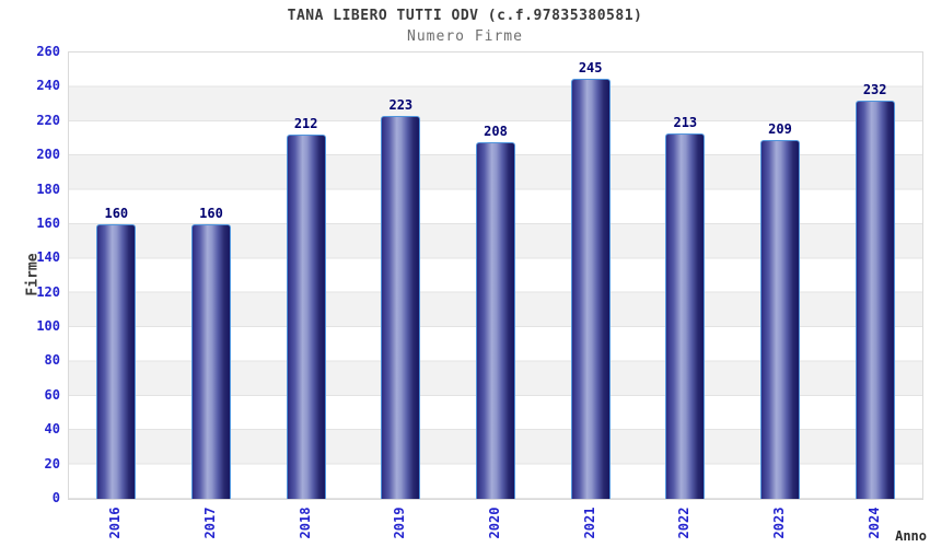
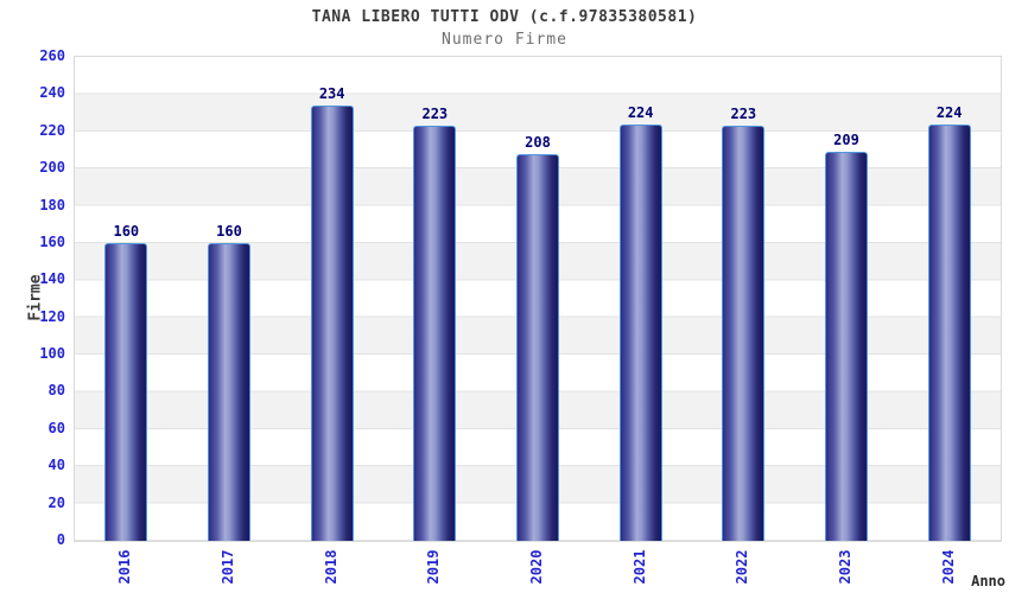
2018: 212 -> 234
2021: 245 -> 224
2022: 213 -> 223
2024: 232 -> 224
